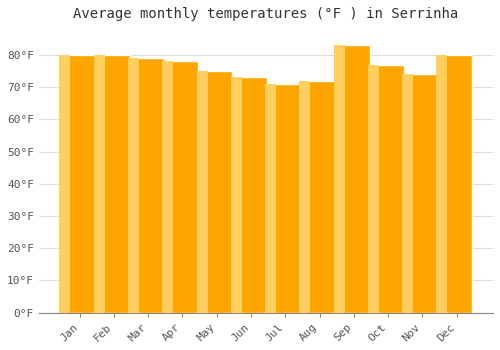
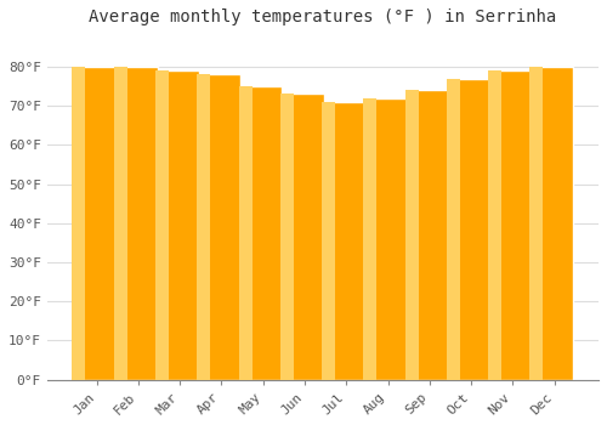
Sep: 83°F -> 74°F
Nov: 74°F -> 79°F
